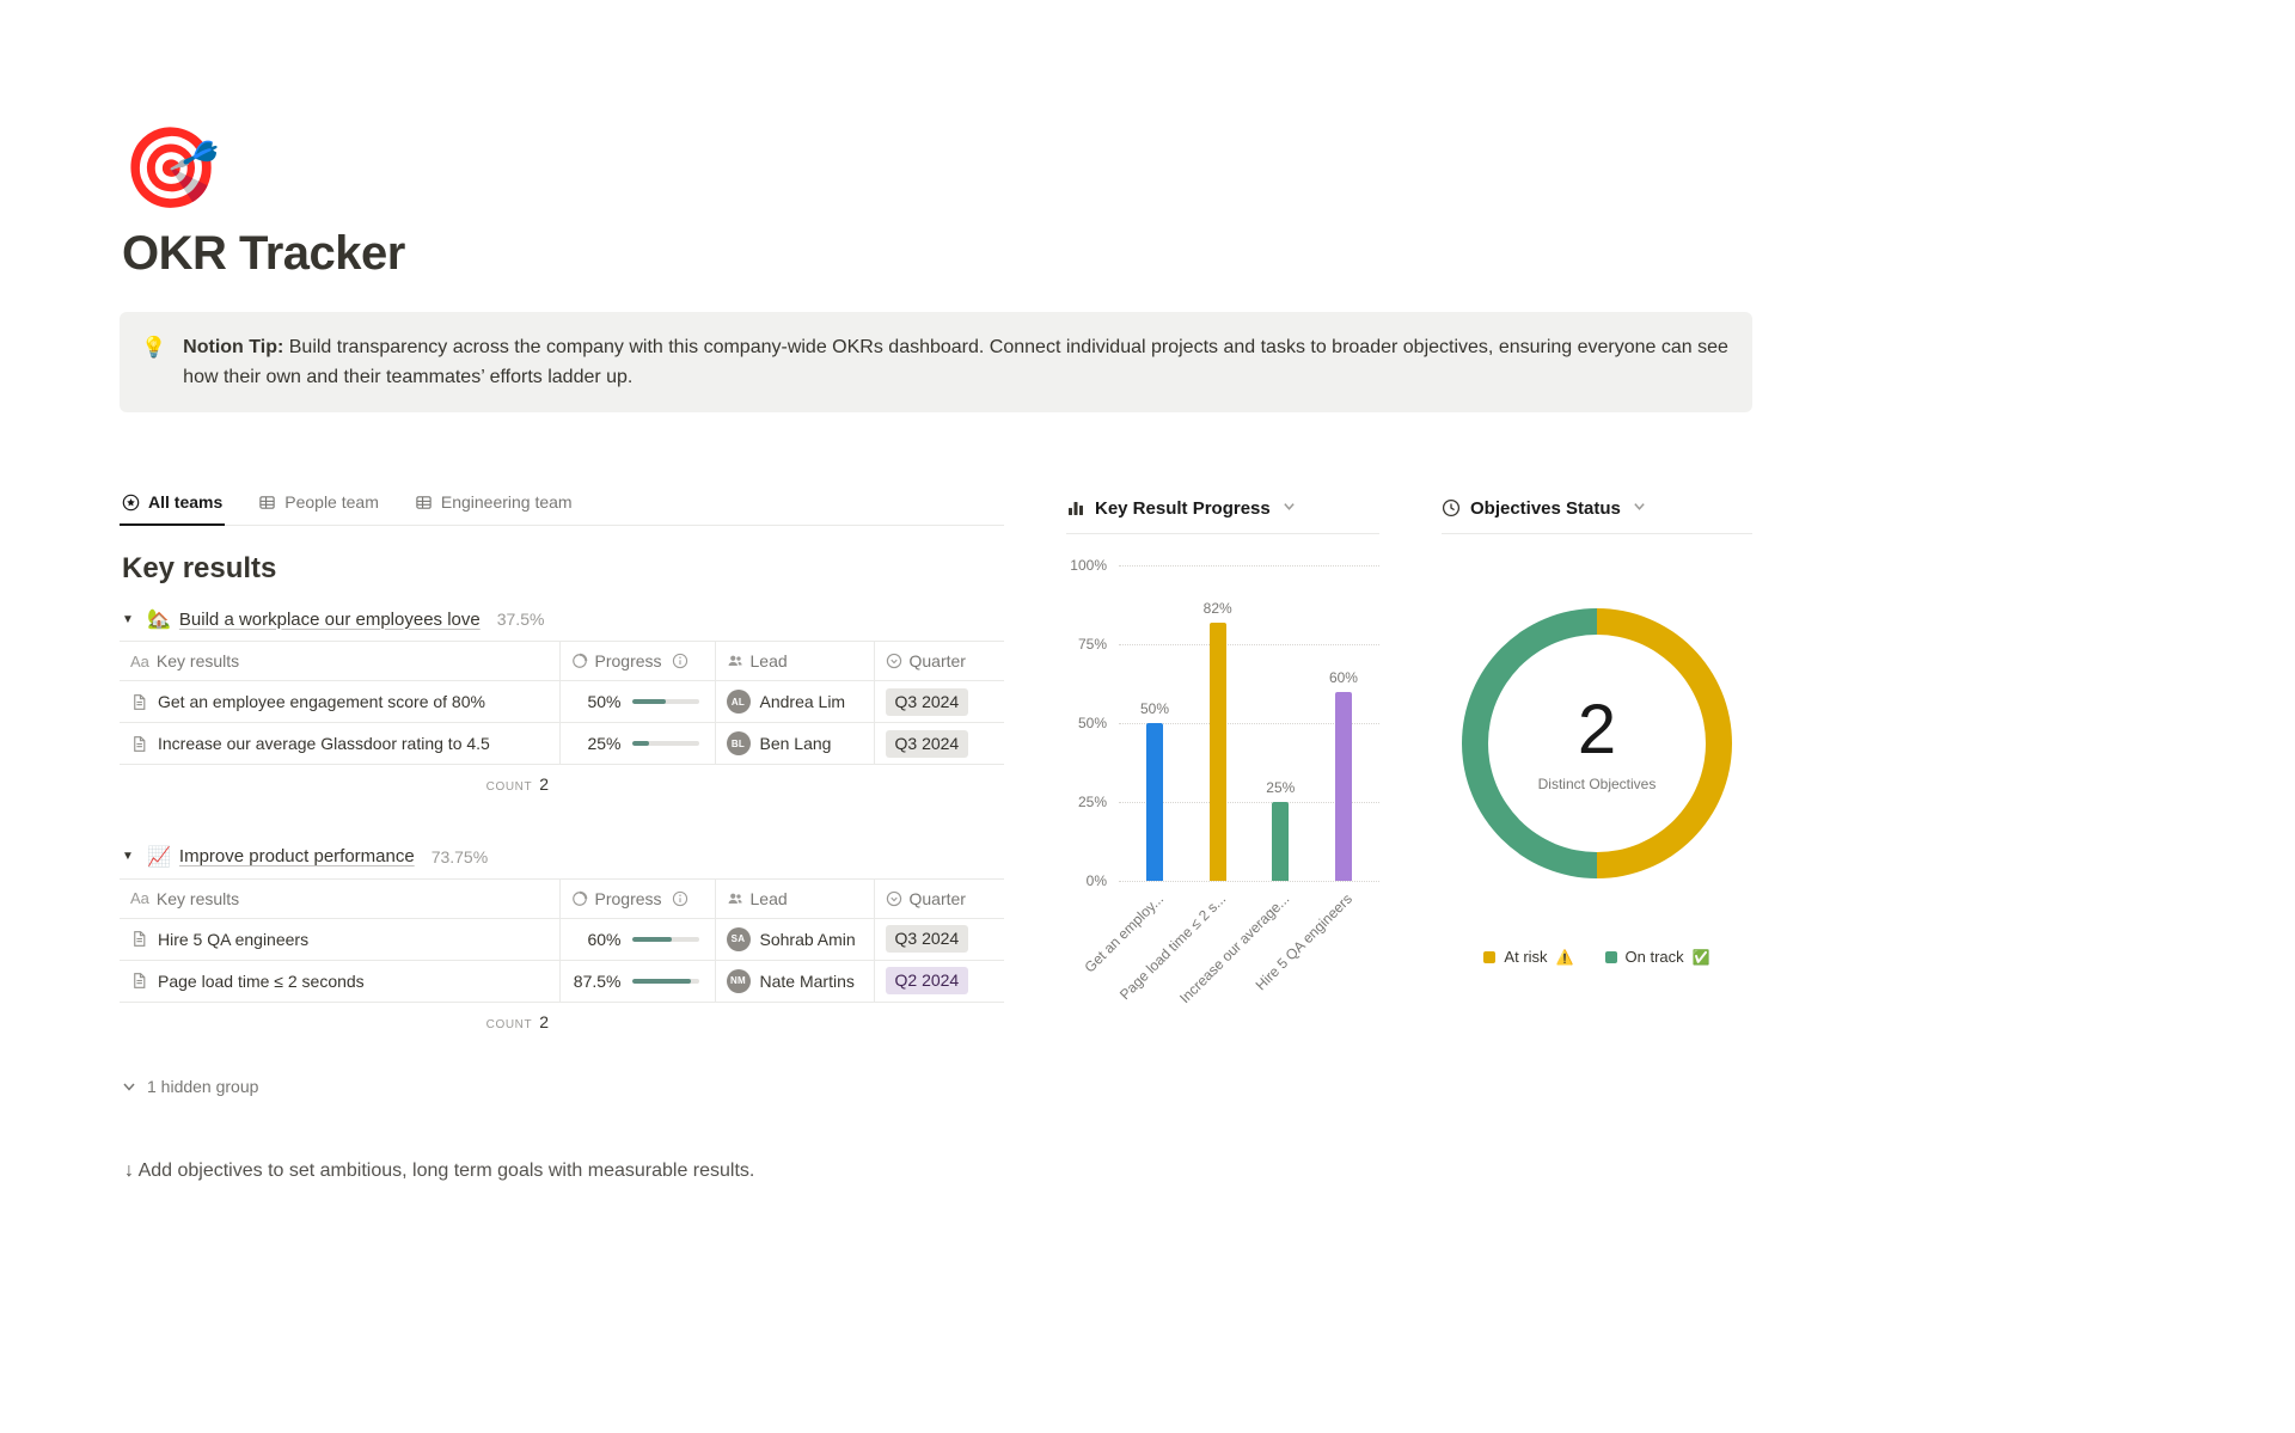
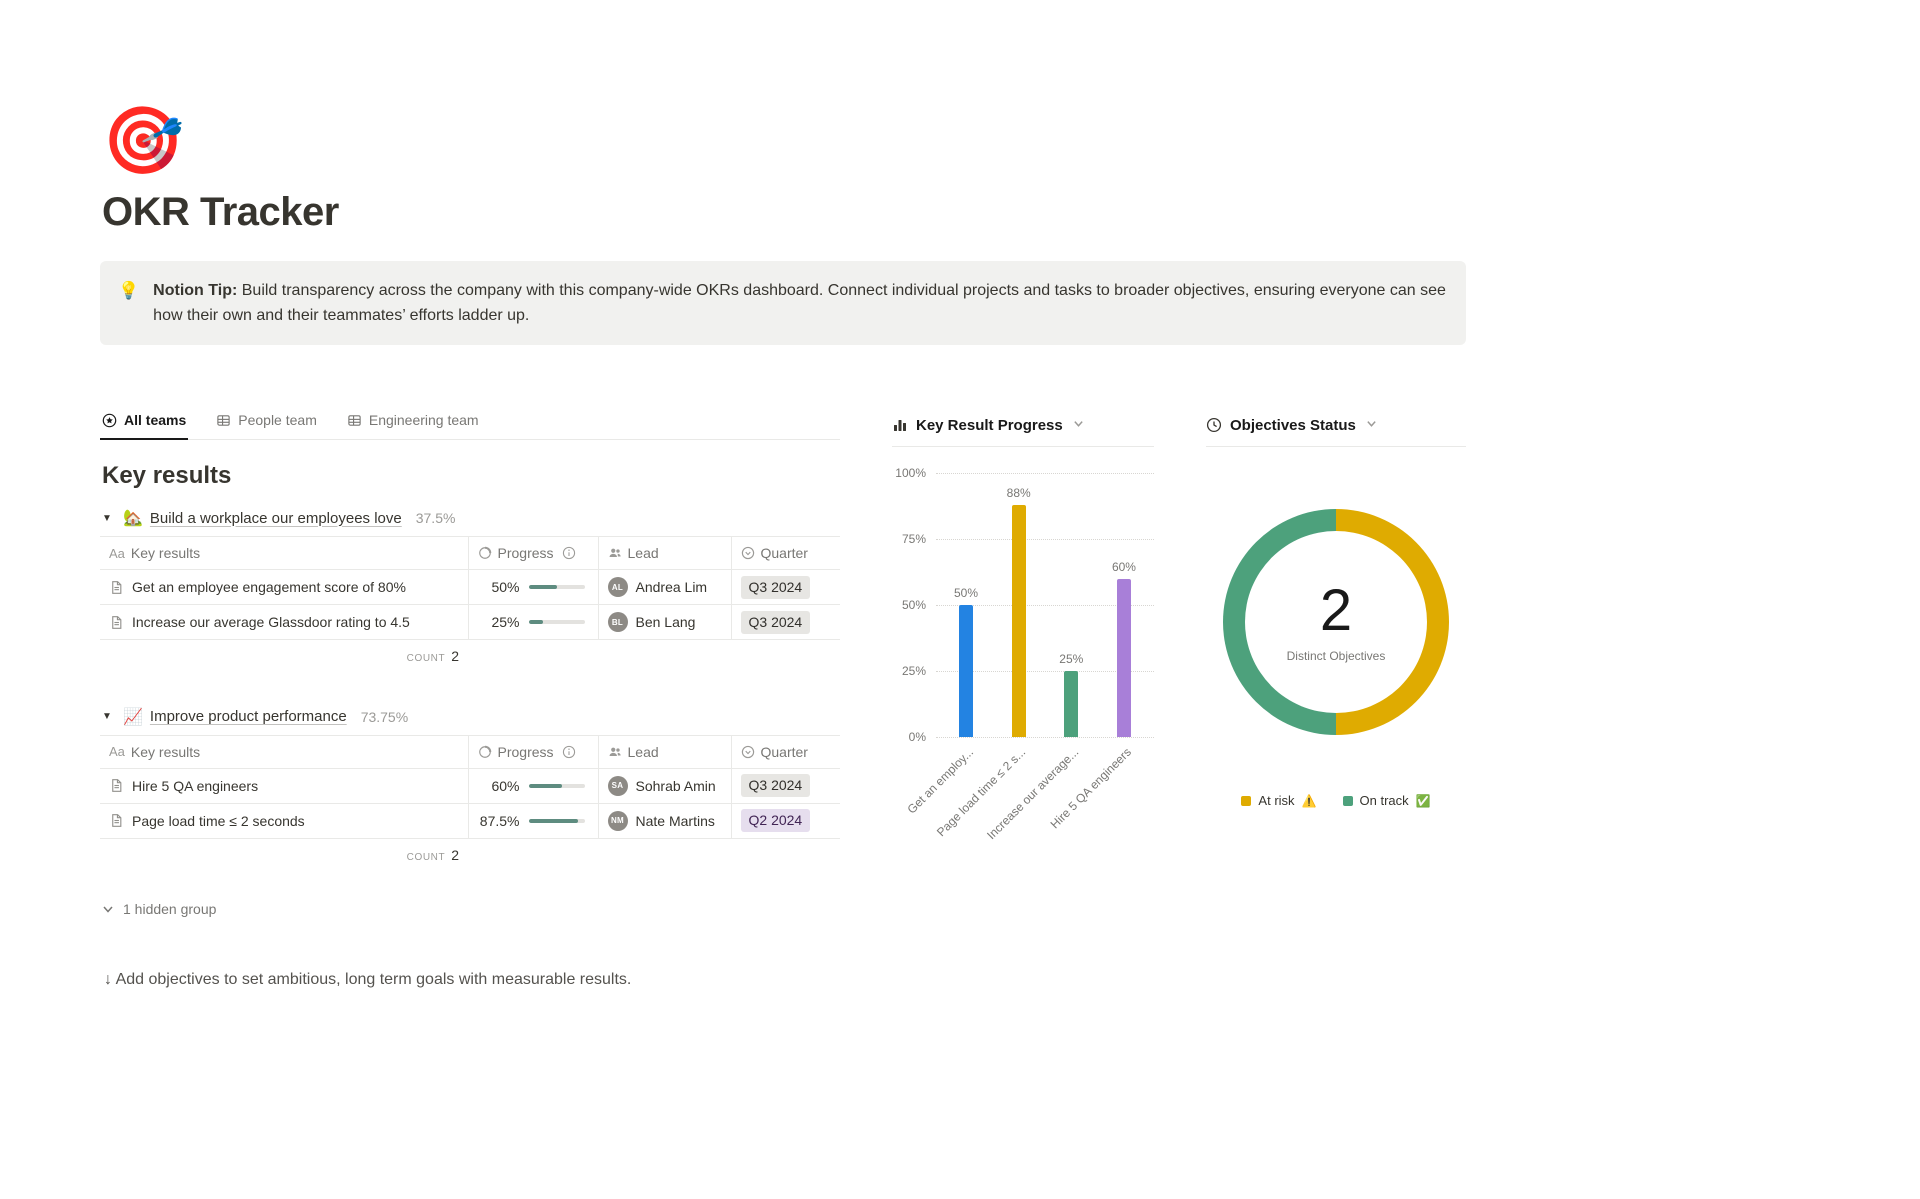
Key Result Progress/Page load time ≤ 2 s...: 82% -> 88%
